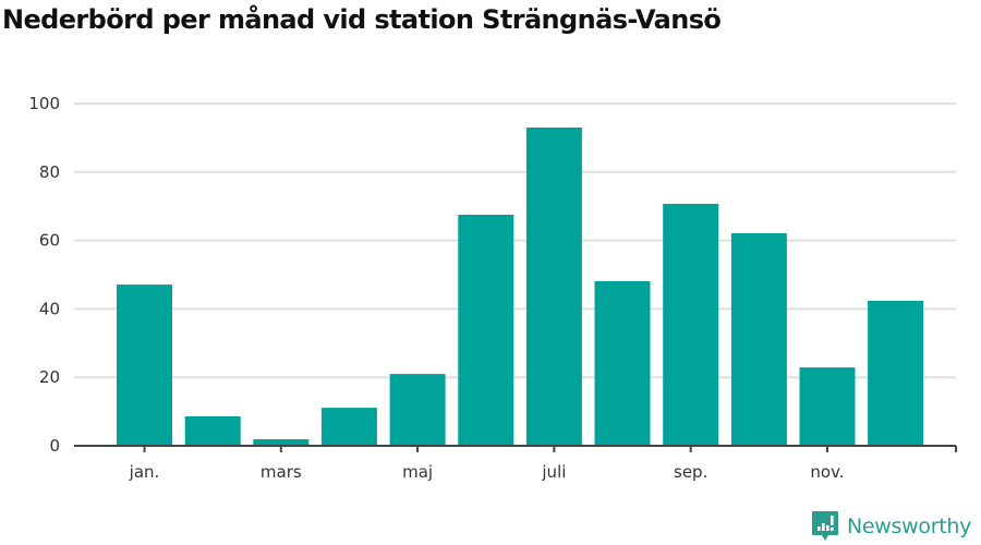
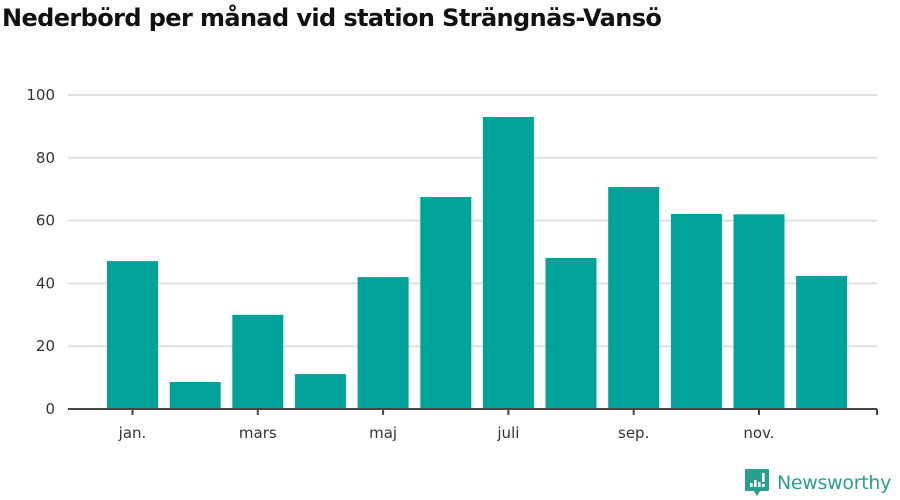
mars: 2 -> 30
maj: 21 -> 42
nov.: 23 -> 62
